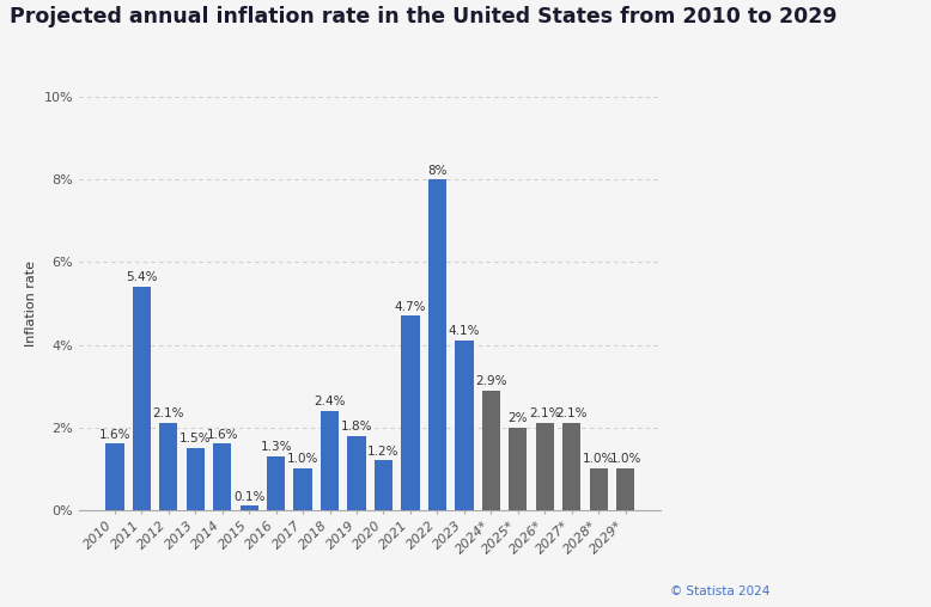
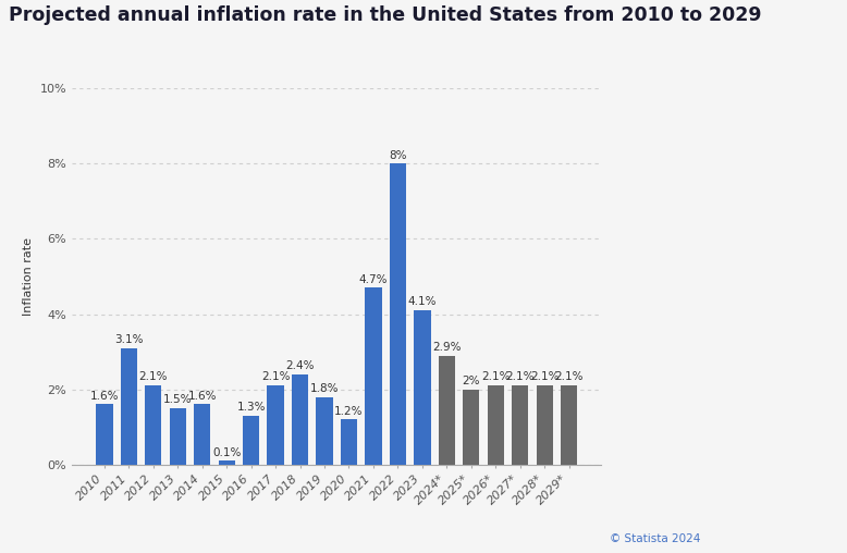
2011: 5.4% -> 3.1%
2017: 1.0% -> 2.1%
2028*: 1.0% -> 2.1%
2029*: 1.0% -> 2.1%
